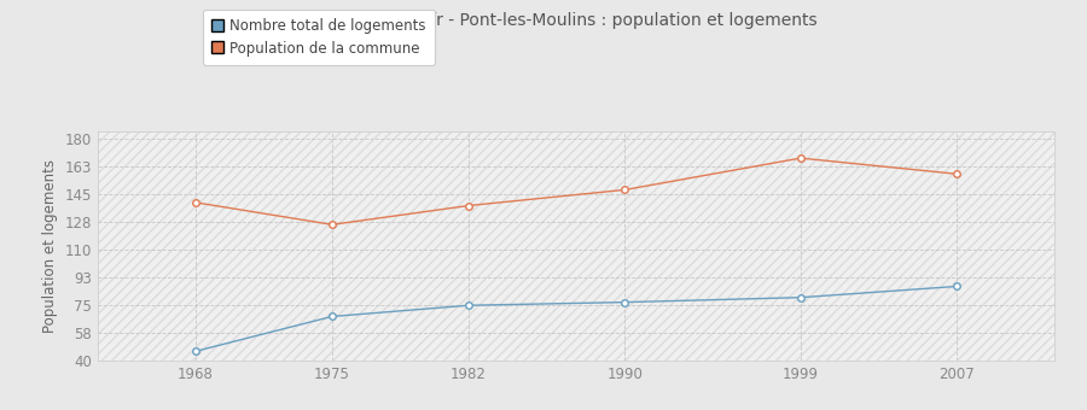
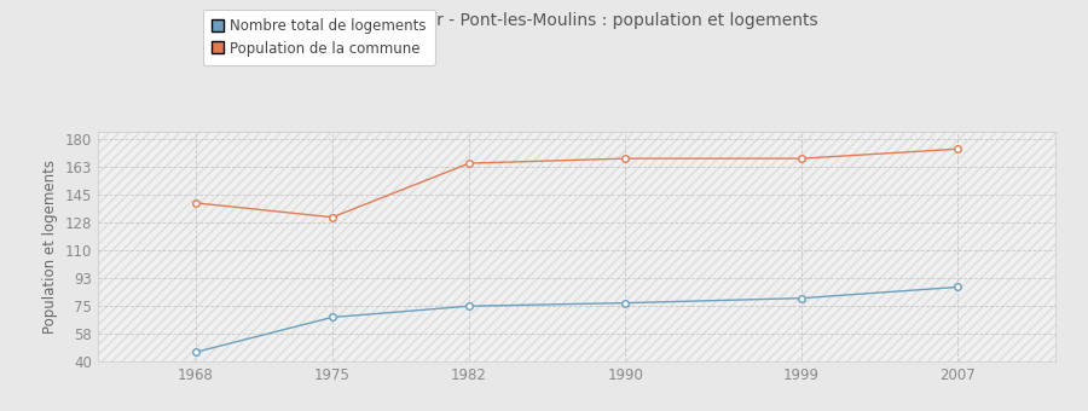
Population de la commune/1975: 126 -> 131
Population de la commune/1982: 138 -> 165
Population de la commune/1990: 148 -> 168
Population de la commune/2007: 158 -> 174
